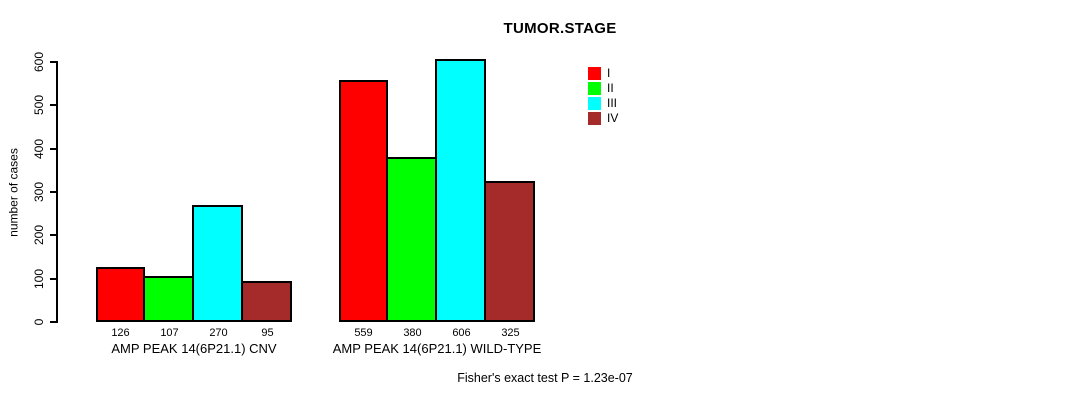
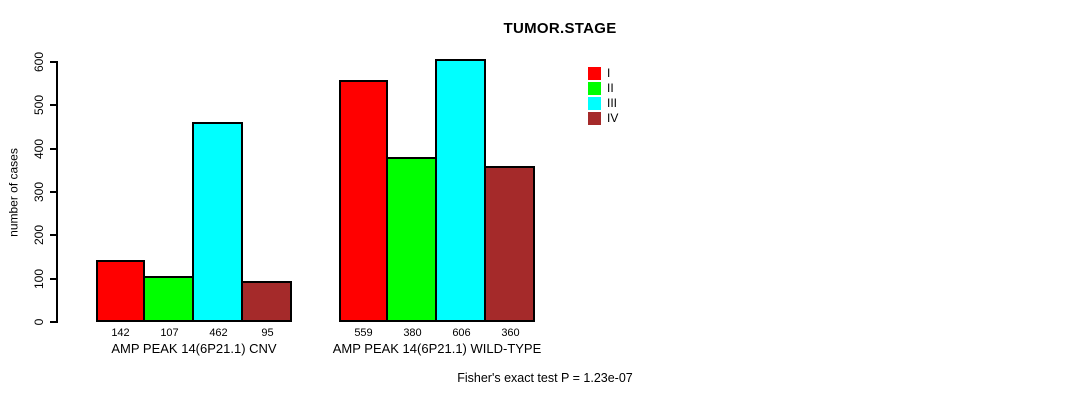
I/AMP PEAK 14(6P21.1) CNV: 126 -> 142
III/AMP PEAK 14(6P21.1) CNV: 270 -> 462
IV/AMP PEAK 14(6P21.1) WILD-TYPE: 325 -> 360
